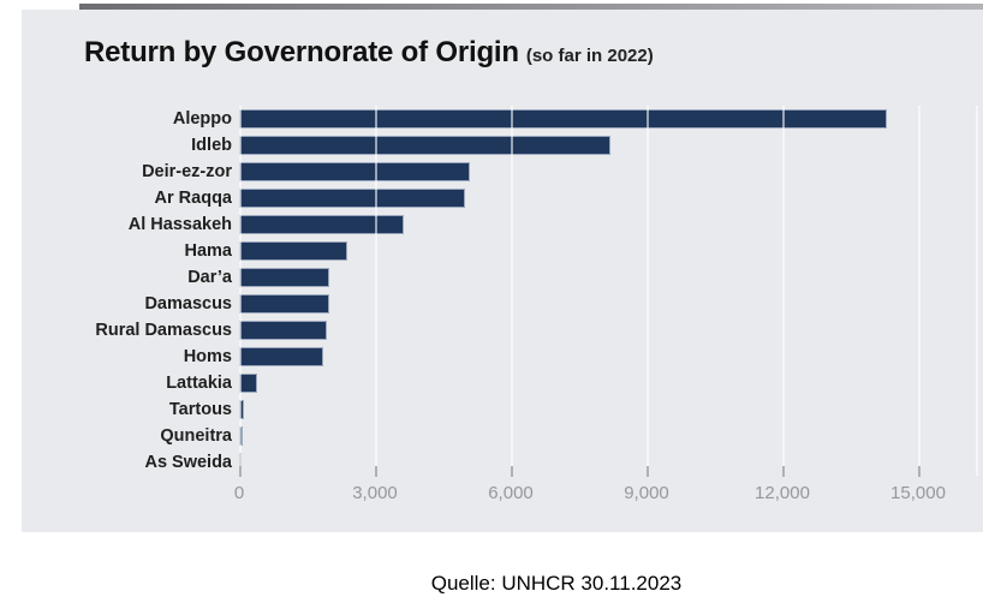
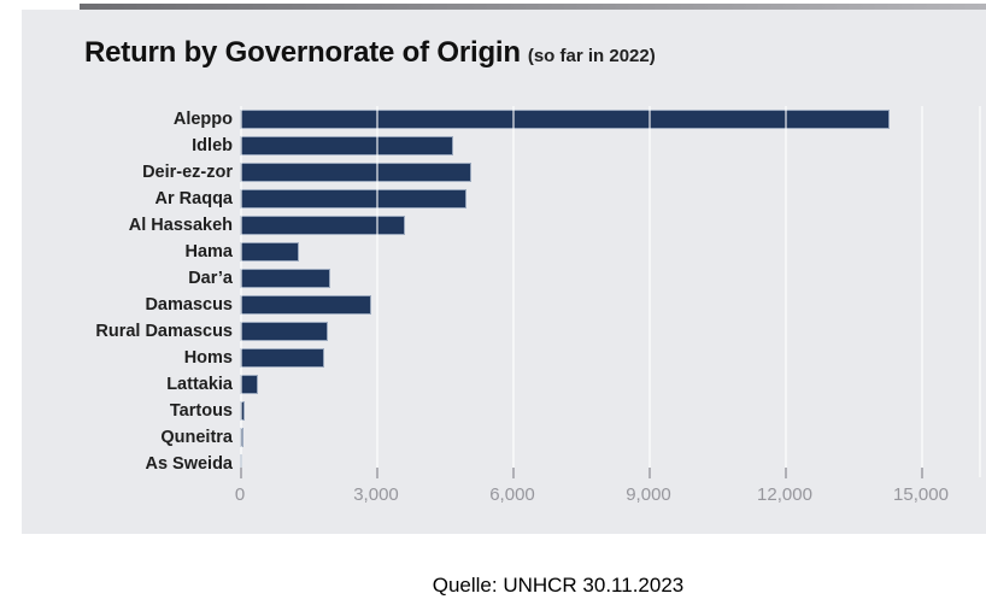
Idleb: 8200 -> 4700
Hama: 2400 -> 1300
Damascus: 2000 -> 2900
